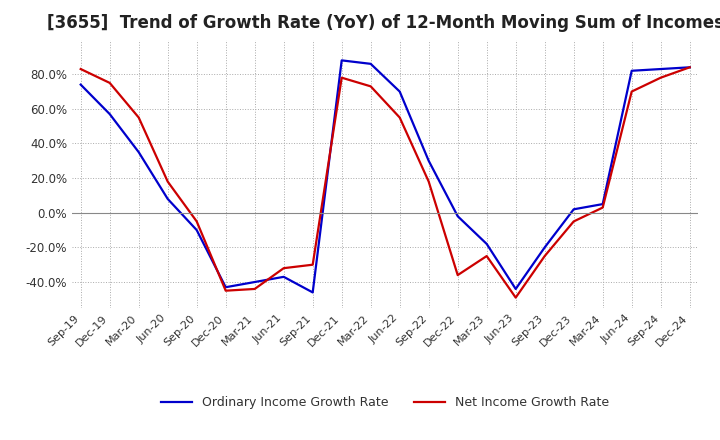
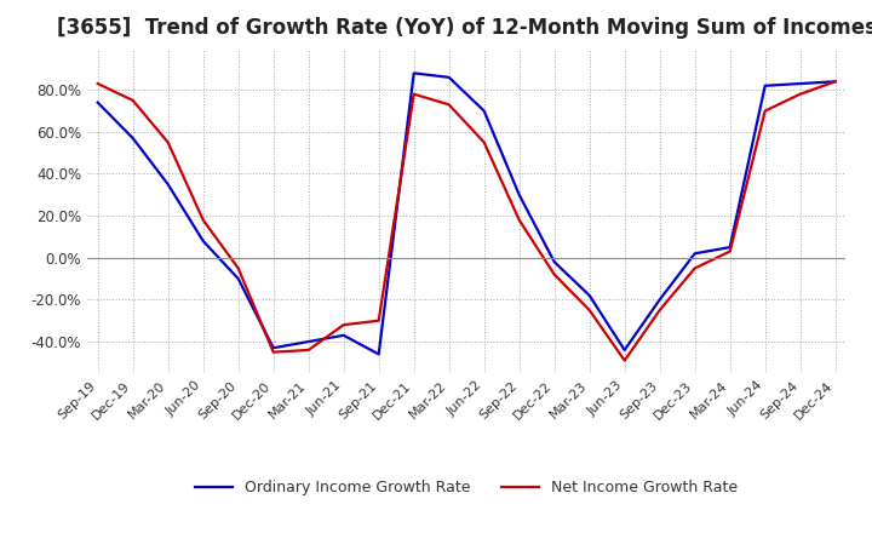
Net Income Growth Rate/Dec-22: -36% -> -8%
